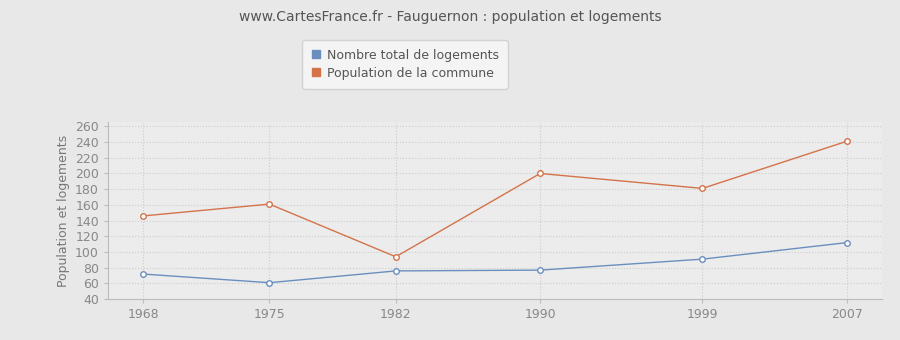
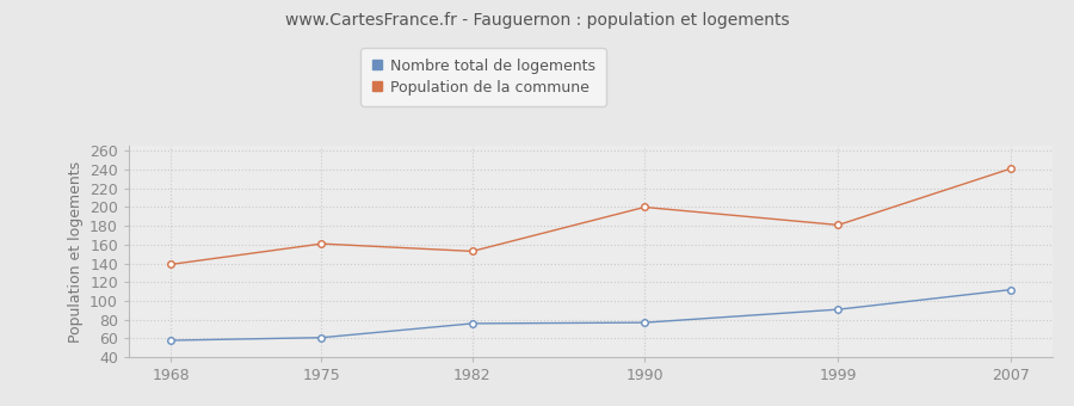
Nombre total de logements/1968: 72 -> 58
Population de la commune/1968: 146 -> 139
Population de la commune/1982: 94 -> 153
